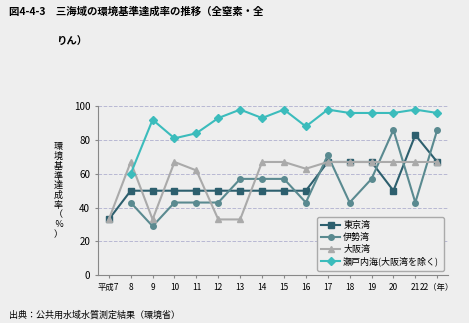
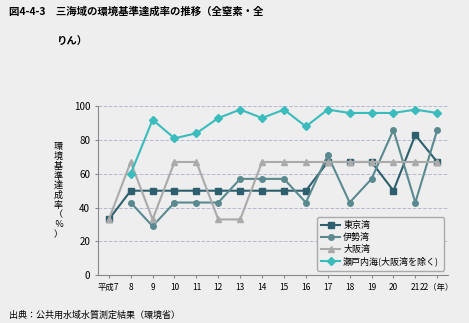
大阪湾/11: 62 -> 67
大阪湾/16: 63 -> 67
